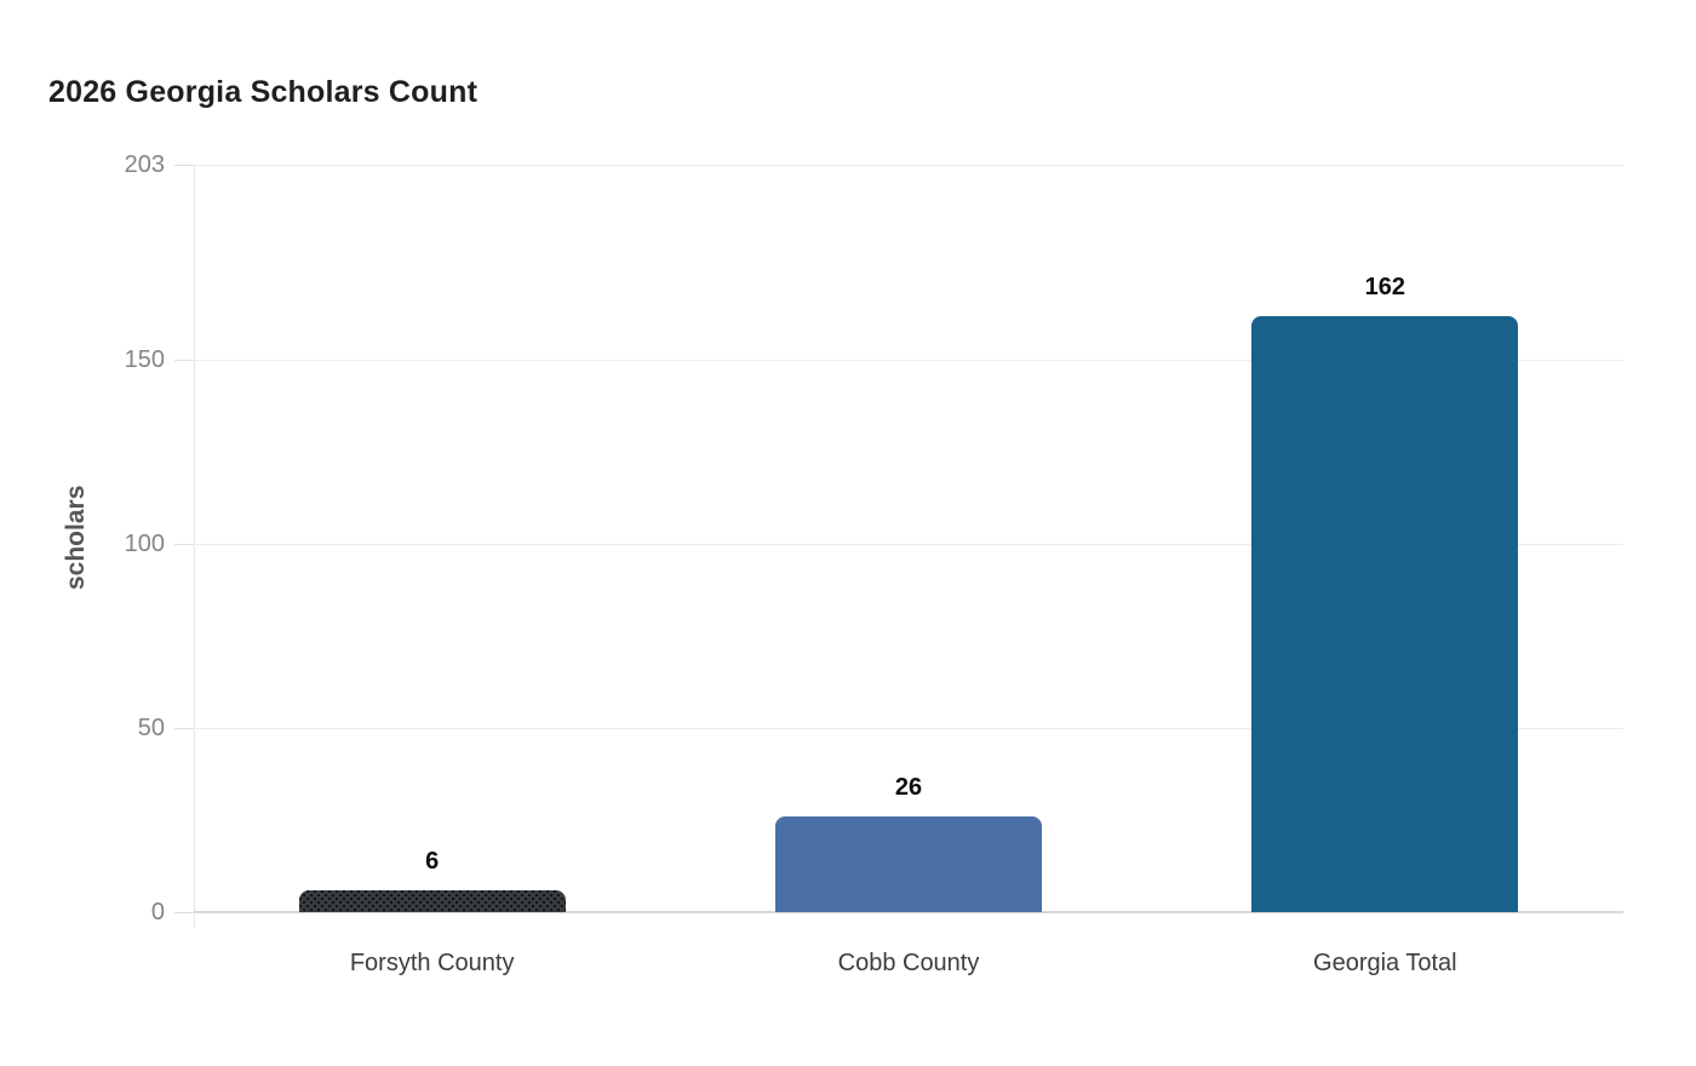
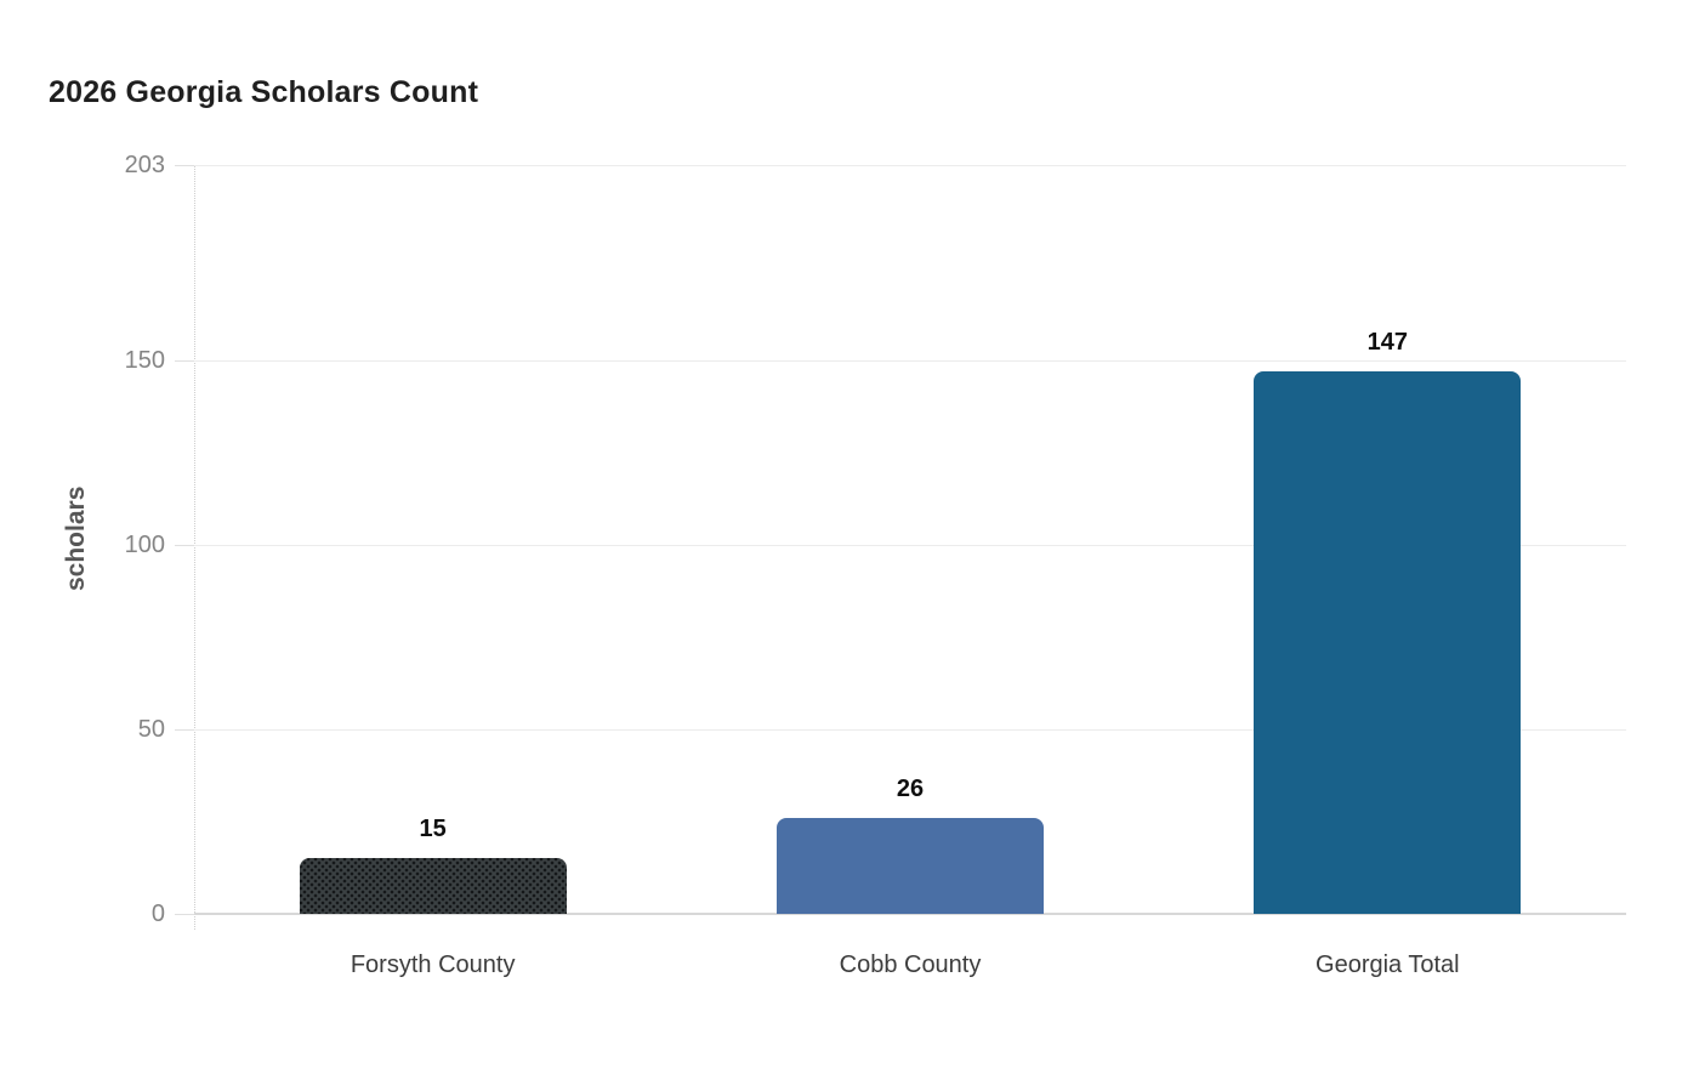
Forsyth County: 6 -> 15
Georgia Total: 162 -> 147
